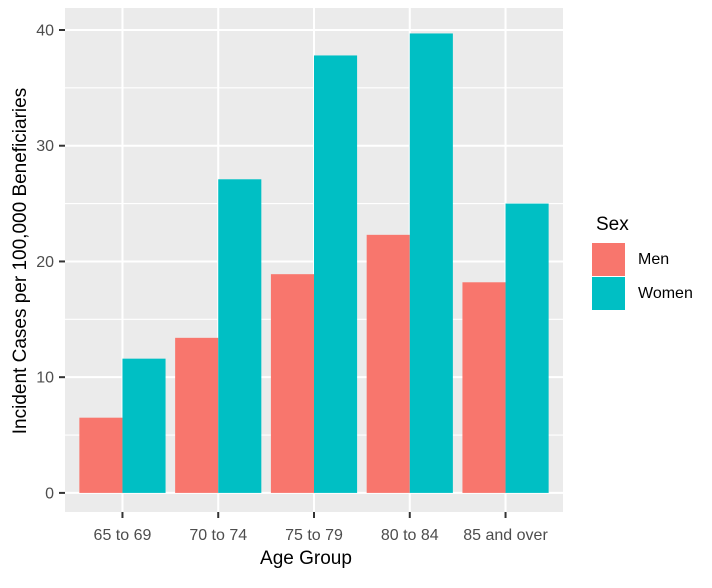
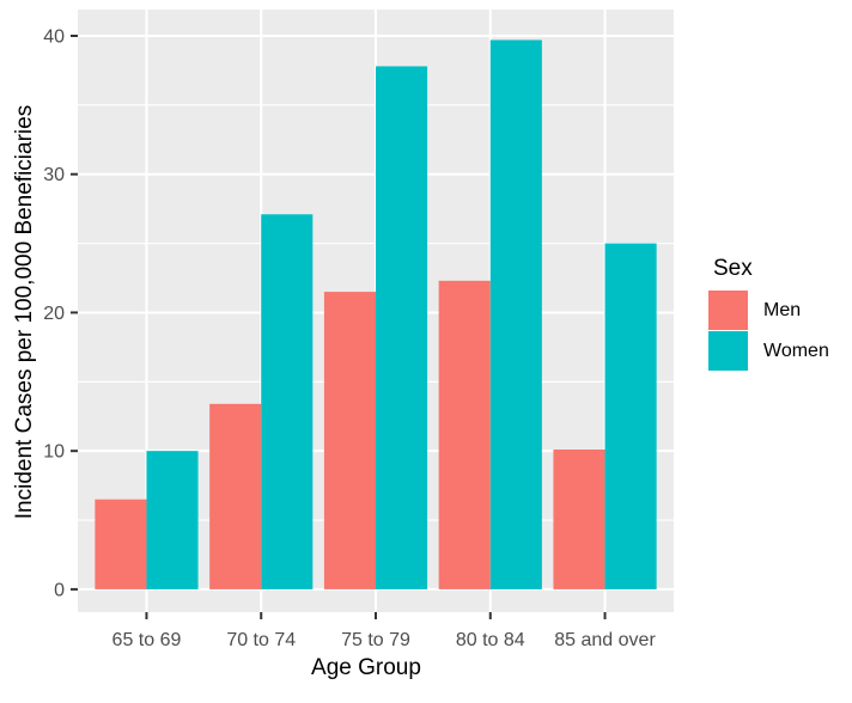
Women/65 to 69: 11.6 -> 10.0
Men/75 to 79: 18.9 -> 21.5
Men/85 and over: 18.2 -> 10.1
